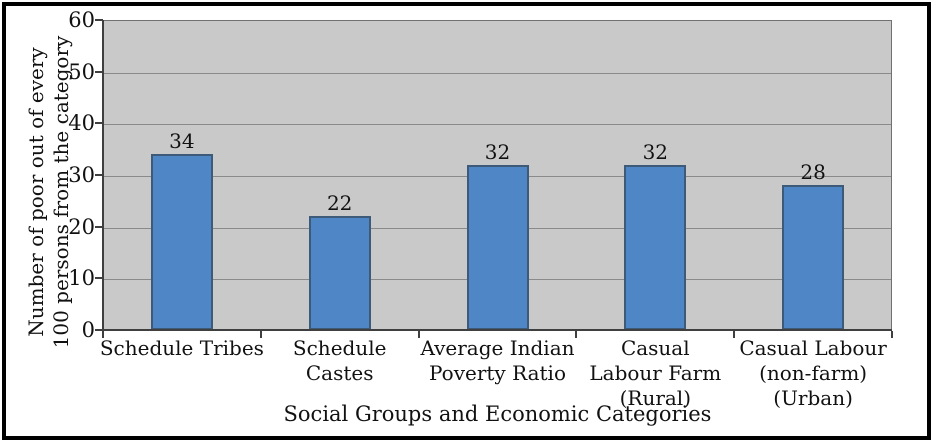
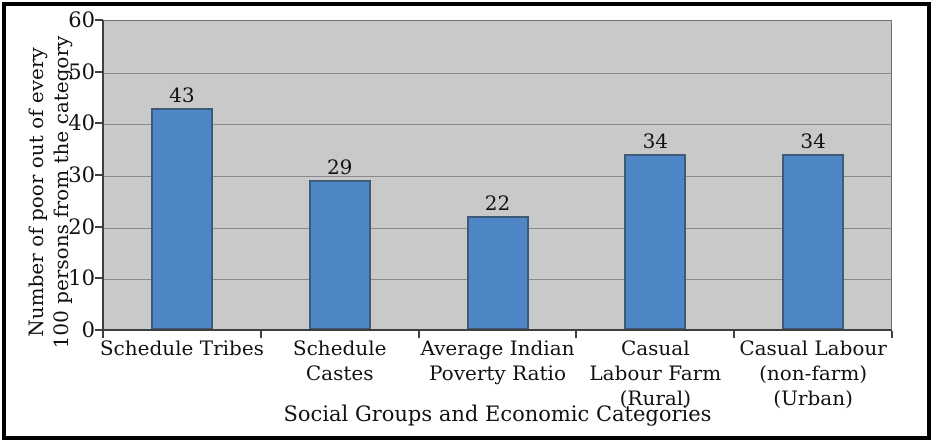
Schedule Tribes: 34 -> 43
Schedule Castes: 22 -> 29
Average Indian Poverty Ratio: 32 -> 22
Casual Labour Farm (Rural): 32 -> 34
Casual Labour (non-farm) (Urban): 28 -> 34
